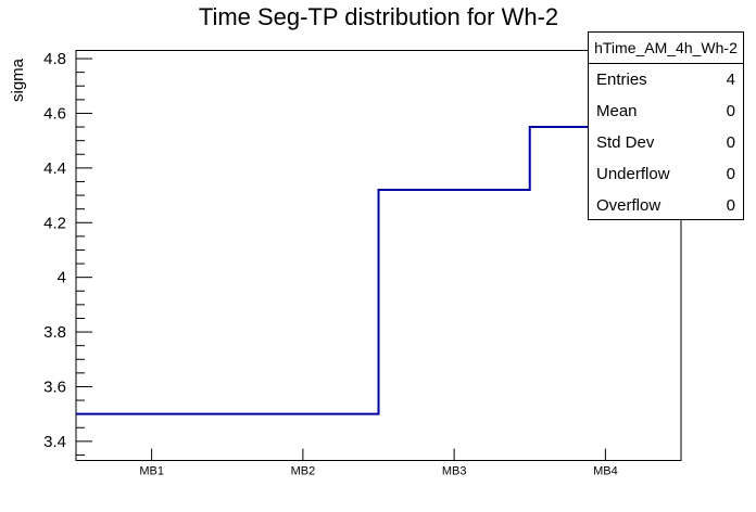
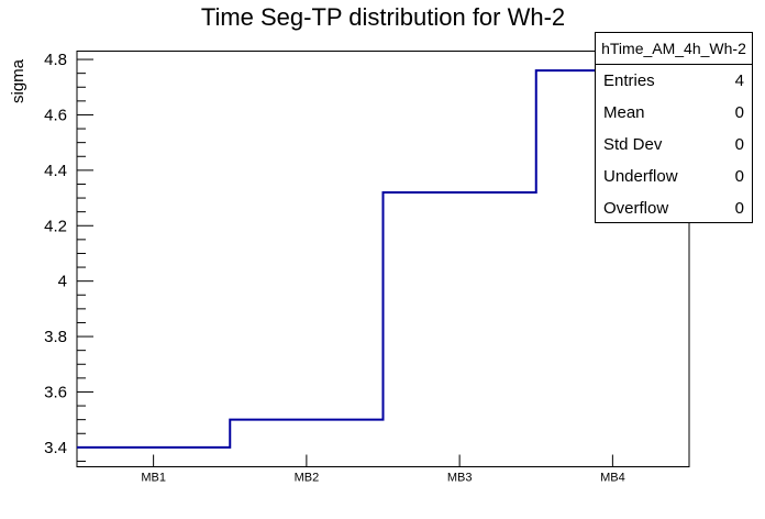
MB1: 3.50 -> 3.40
MB4: 4.55 -> 4.76
